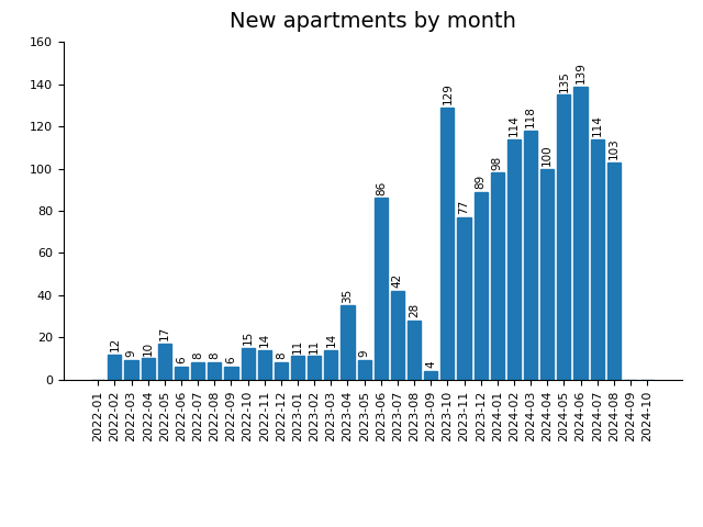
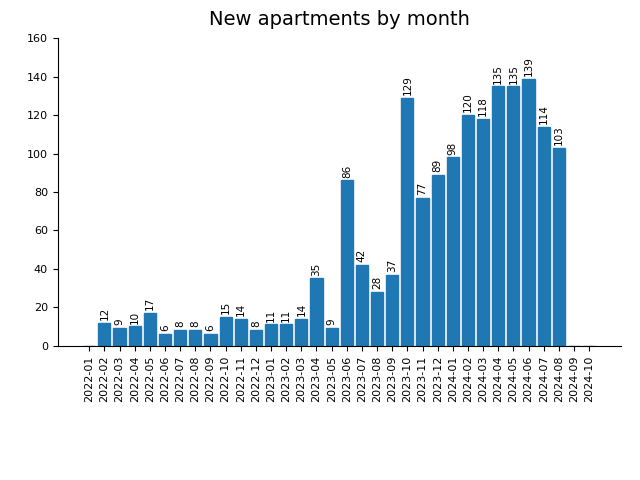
2023-09: 4 -> 37
2024-02: 114 -> 120
2024-04: 100 -> 135
